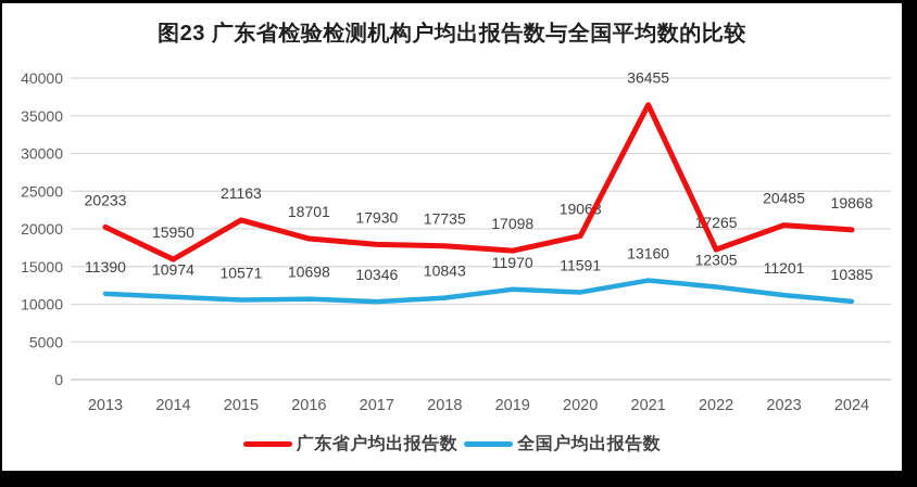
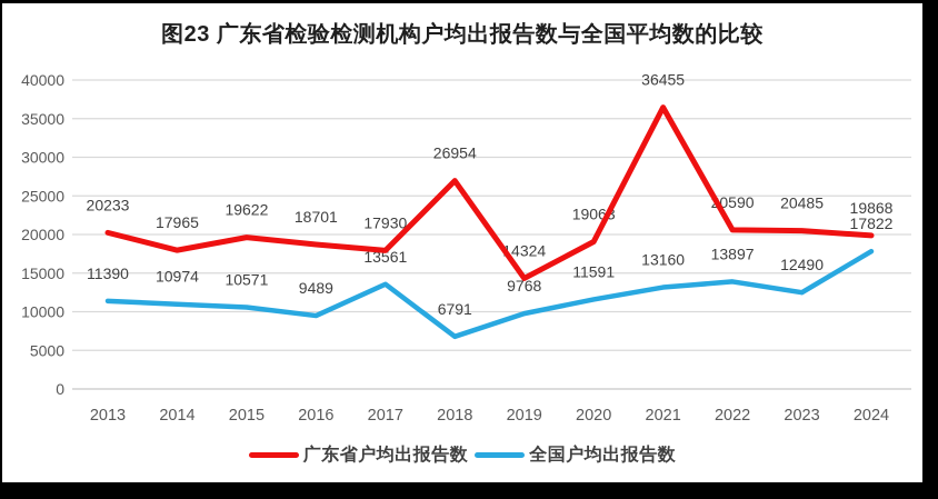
广东省户均出报告数/2014: 15950 -> 17965
广东省户均出报告数/2015: 21163 -> 19622
全国户均出报告数/2016: 10698 -> 9489
全国户均出报告数/2017: 10346 -> 13561
广东省户均出报告数/2018: 17735 -> 26954
全国户均出报告数/2018: 10843 -> 6791
广东省户均出报告数/2019: 17098 -> 14324
全国户均出报告数/2019: 11970 -> 9768
广东省户均出报告数/2022: 17265 -> 20590
全国户均出报告数/2022: 12305 -> 13897
全国户均出报告数/2023: 11201 -> 12490
全国户均出报告数/2024: 10385 -> 17822
